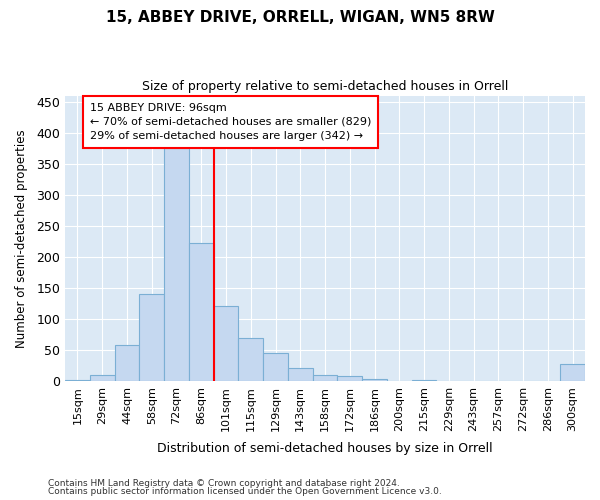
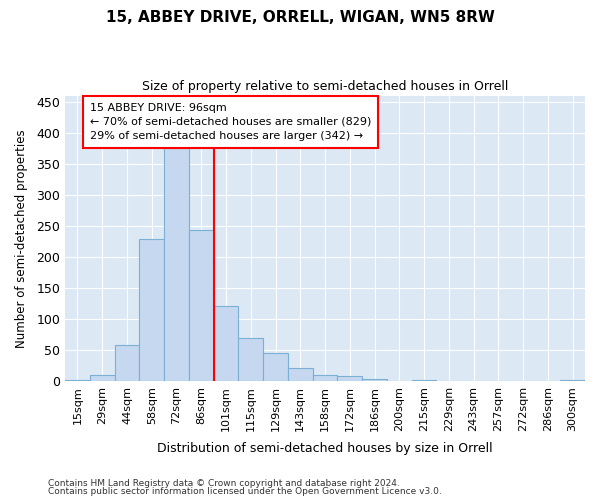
58sqm: 140 -> 228
86sqm: 222 -> 243
300sqm: 28 -> 1
